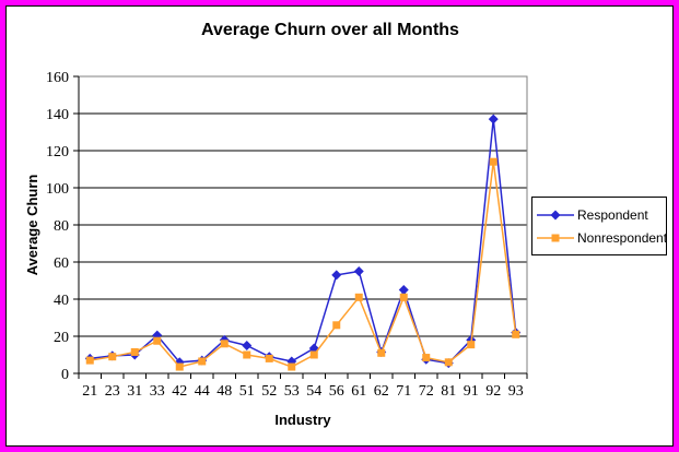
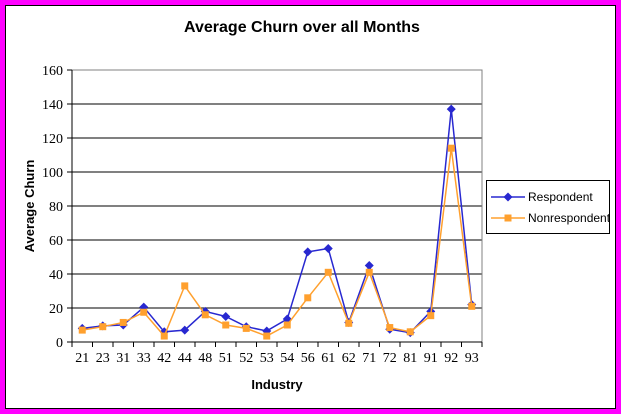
Nonrespondent/44: 6 -> 33
